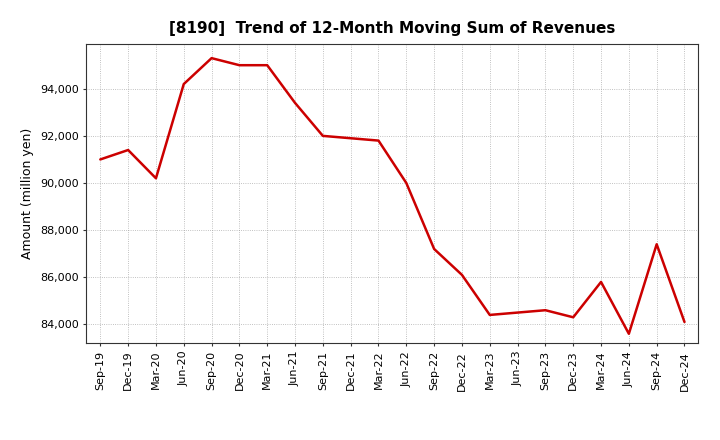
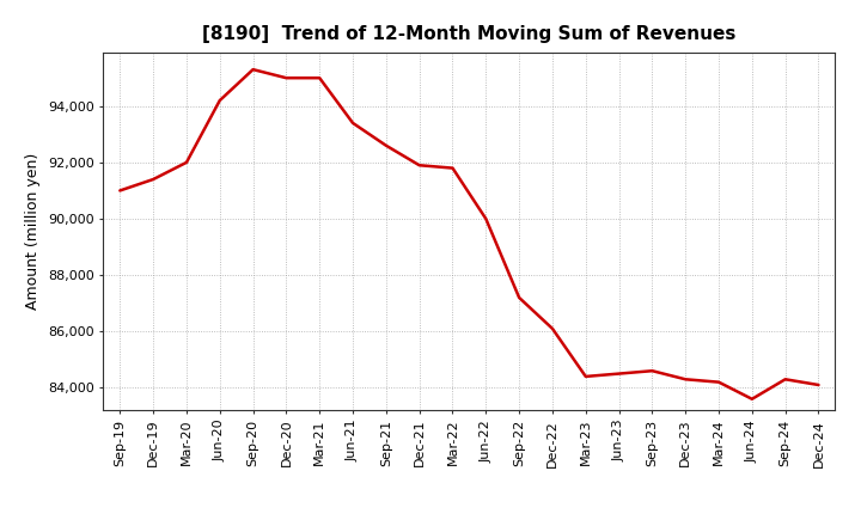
Mar-20: 90,200 -> 92,000
Sep-21: 92,000 -> 92,600
Mar-24: 85,800 -> 84,200
Sep-24: 87,400 -> 84,300
